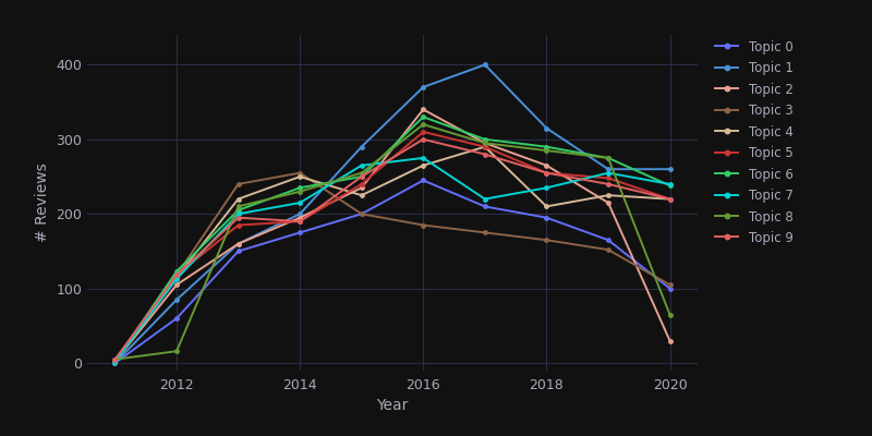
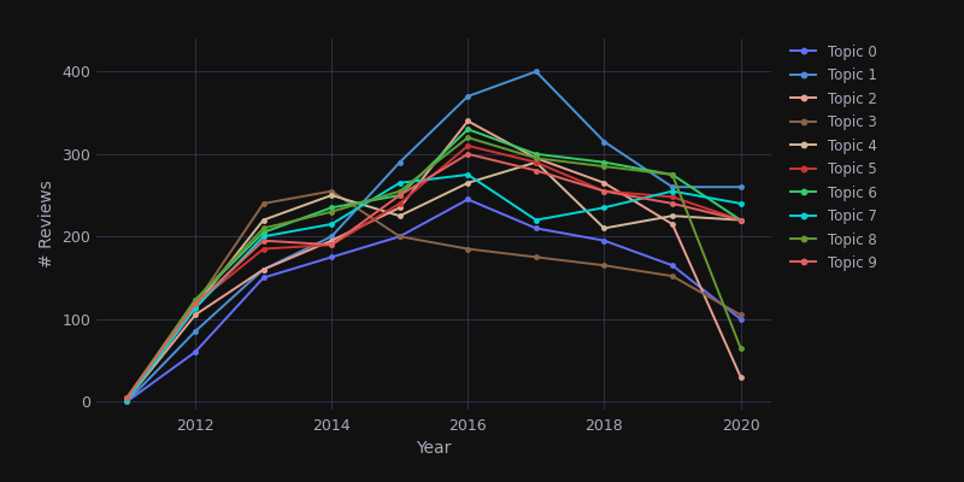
Topic 8/2012: 16 -> 123
Topic 6/2020: 238 -> 220
